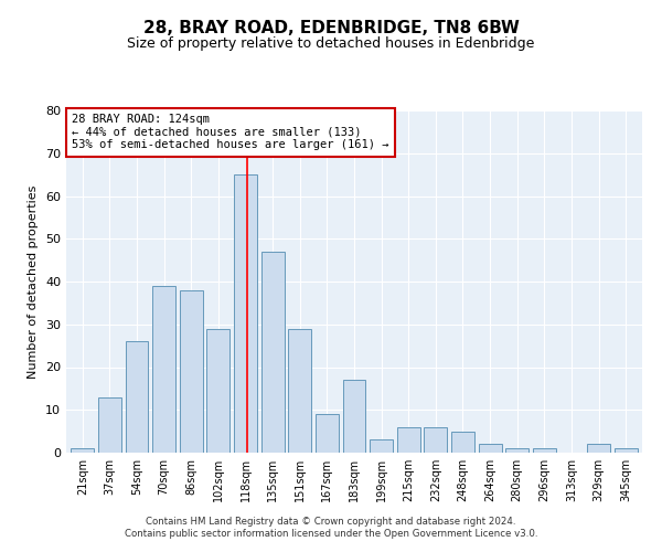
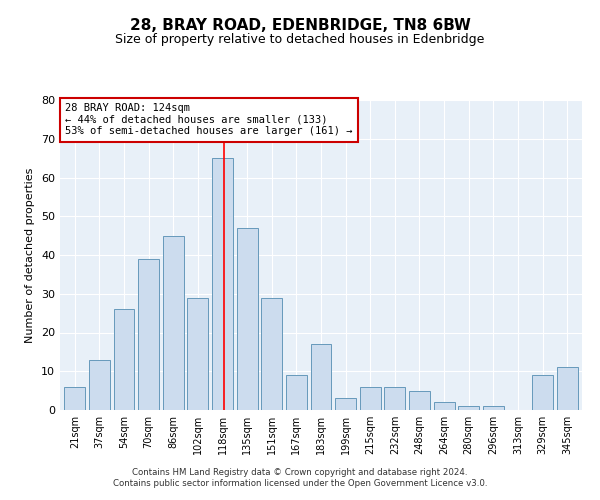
21sqm: 1 -> 6
86sqm: 38 -> 45
329sqm: 2 -> 9
345sqm: 1 -> 11
